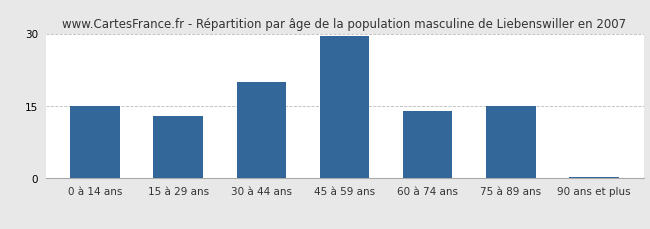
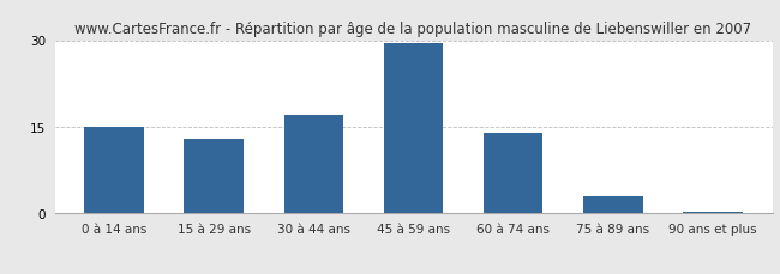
30 à 44 ans: 20.0 -> 17.0
75 à 89 ans: 15.0 -> 3.0
